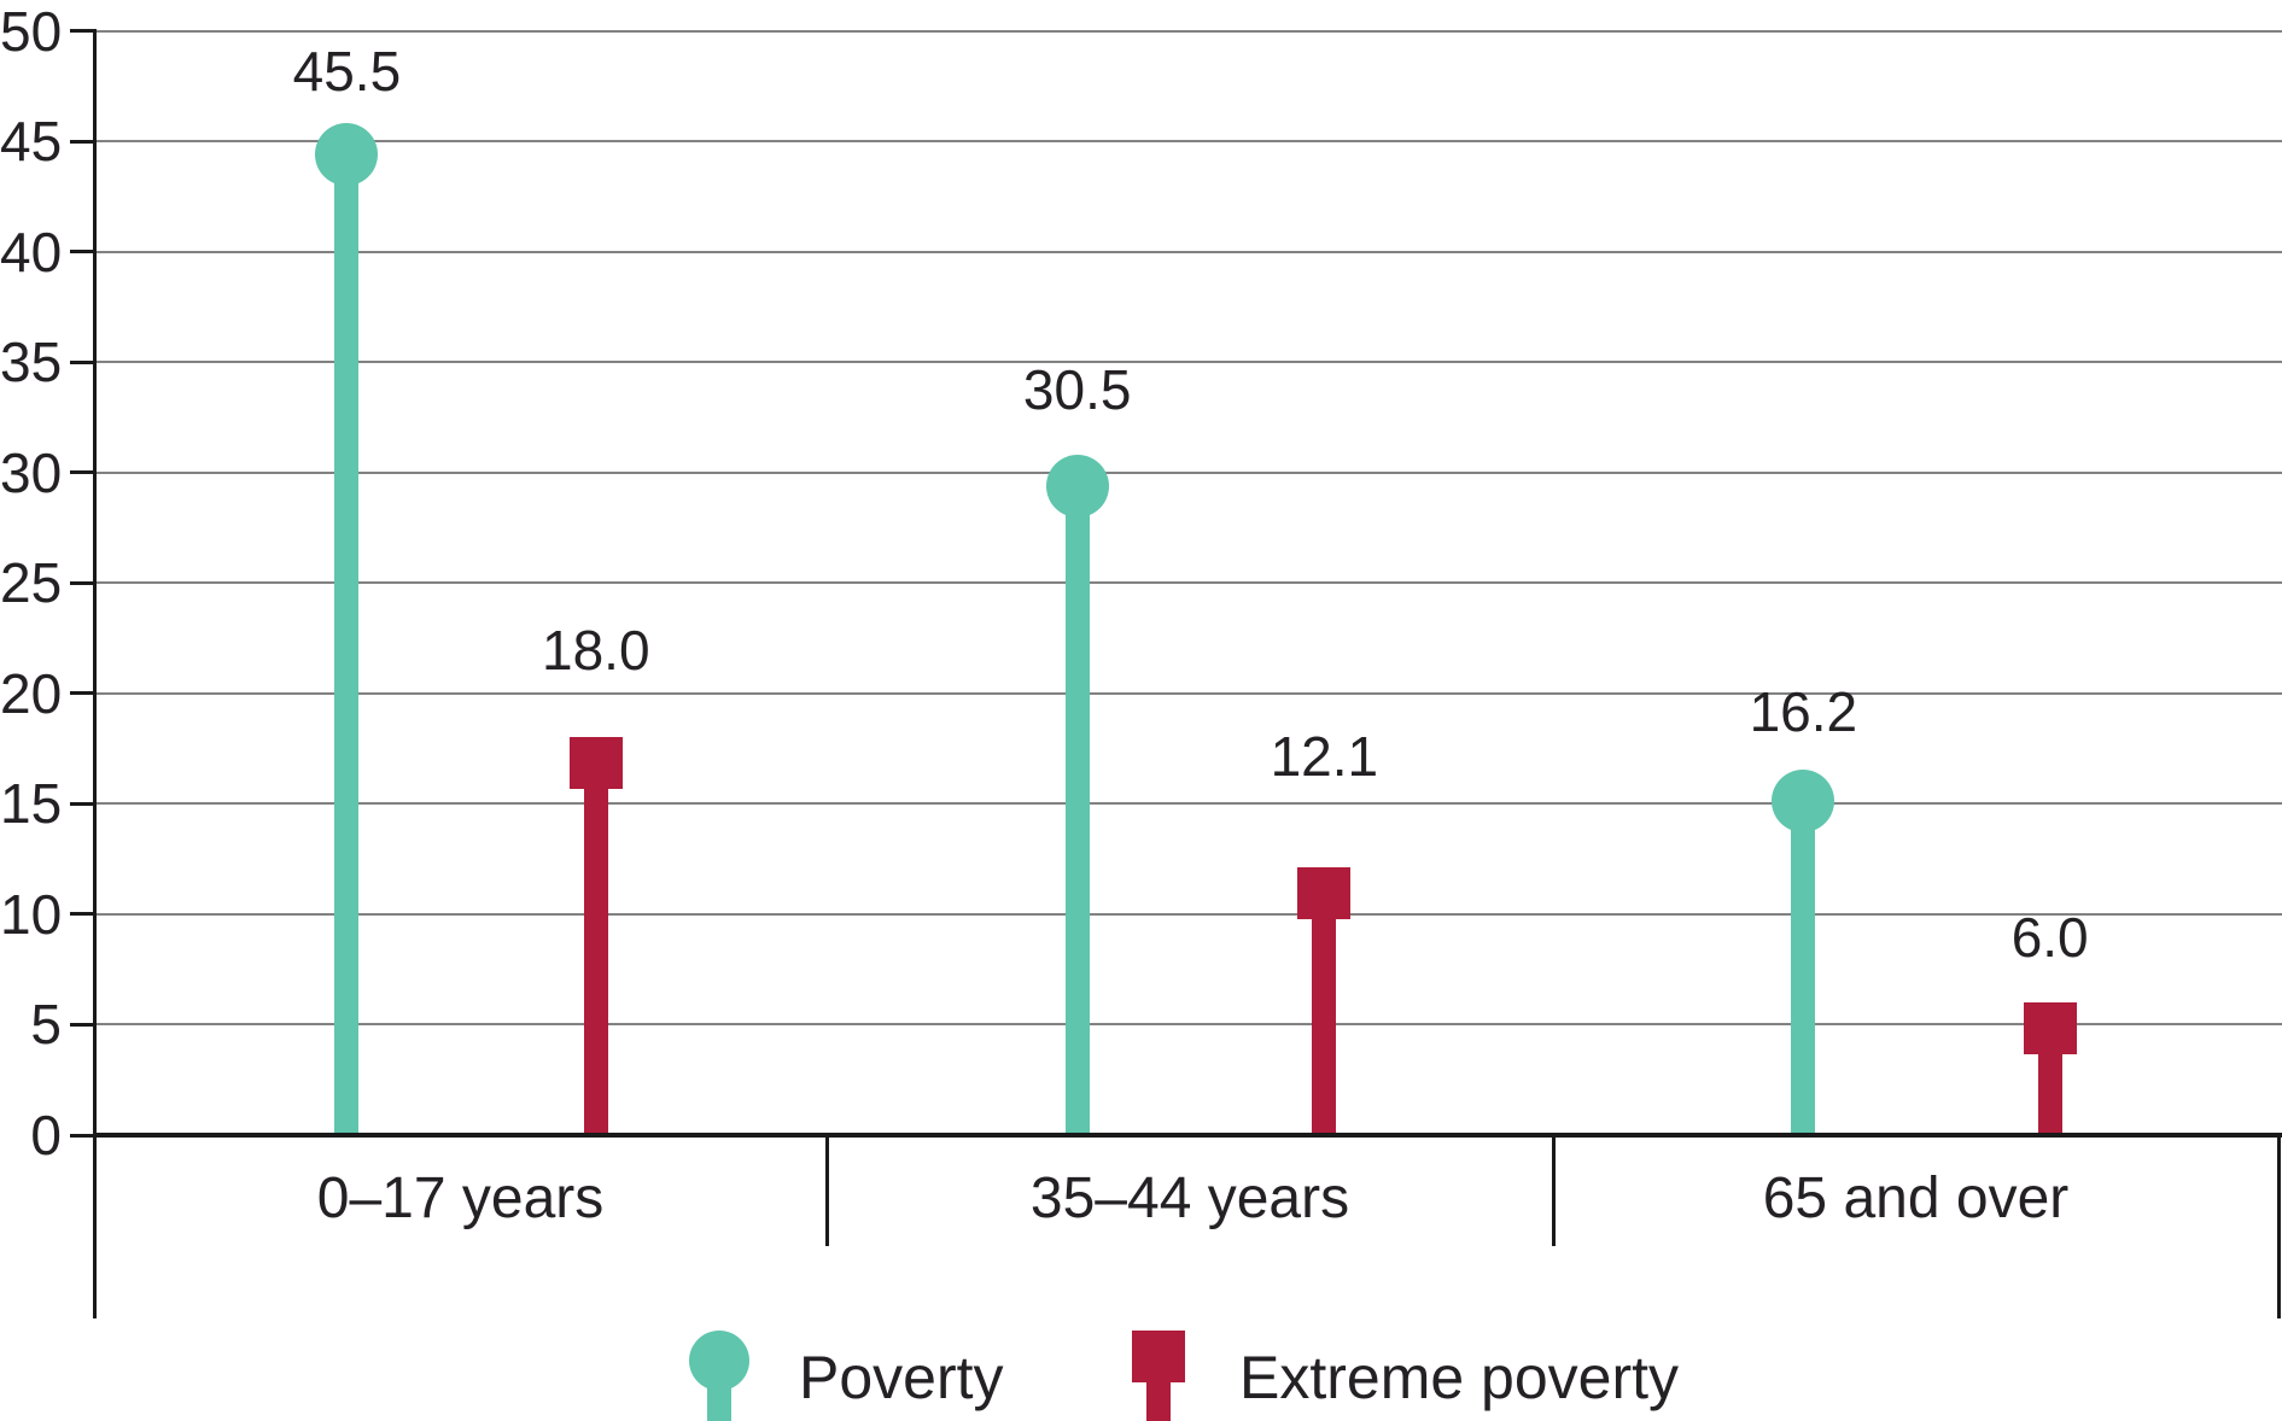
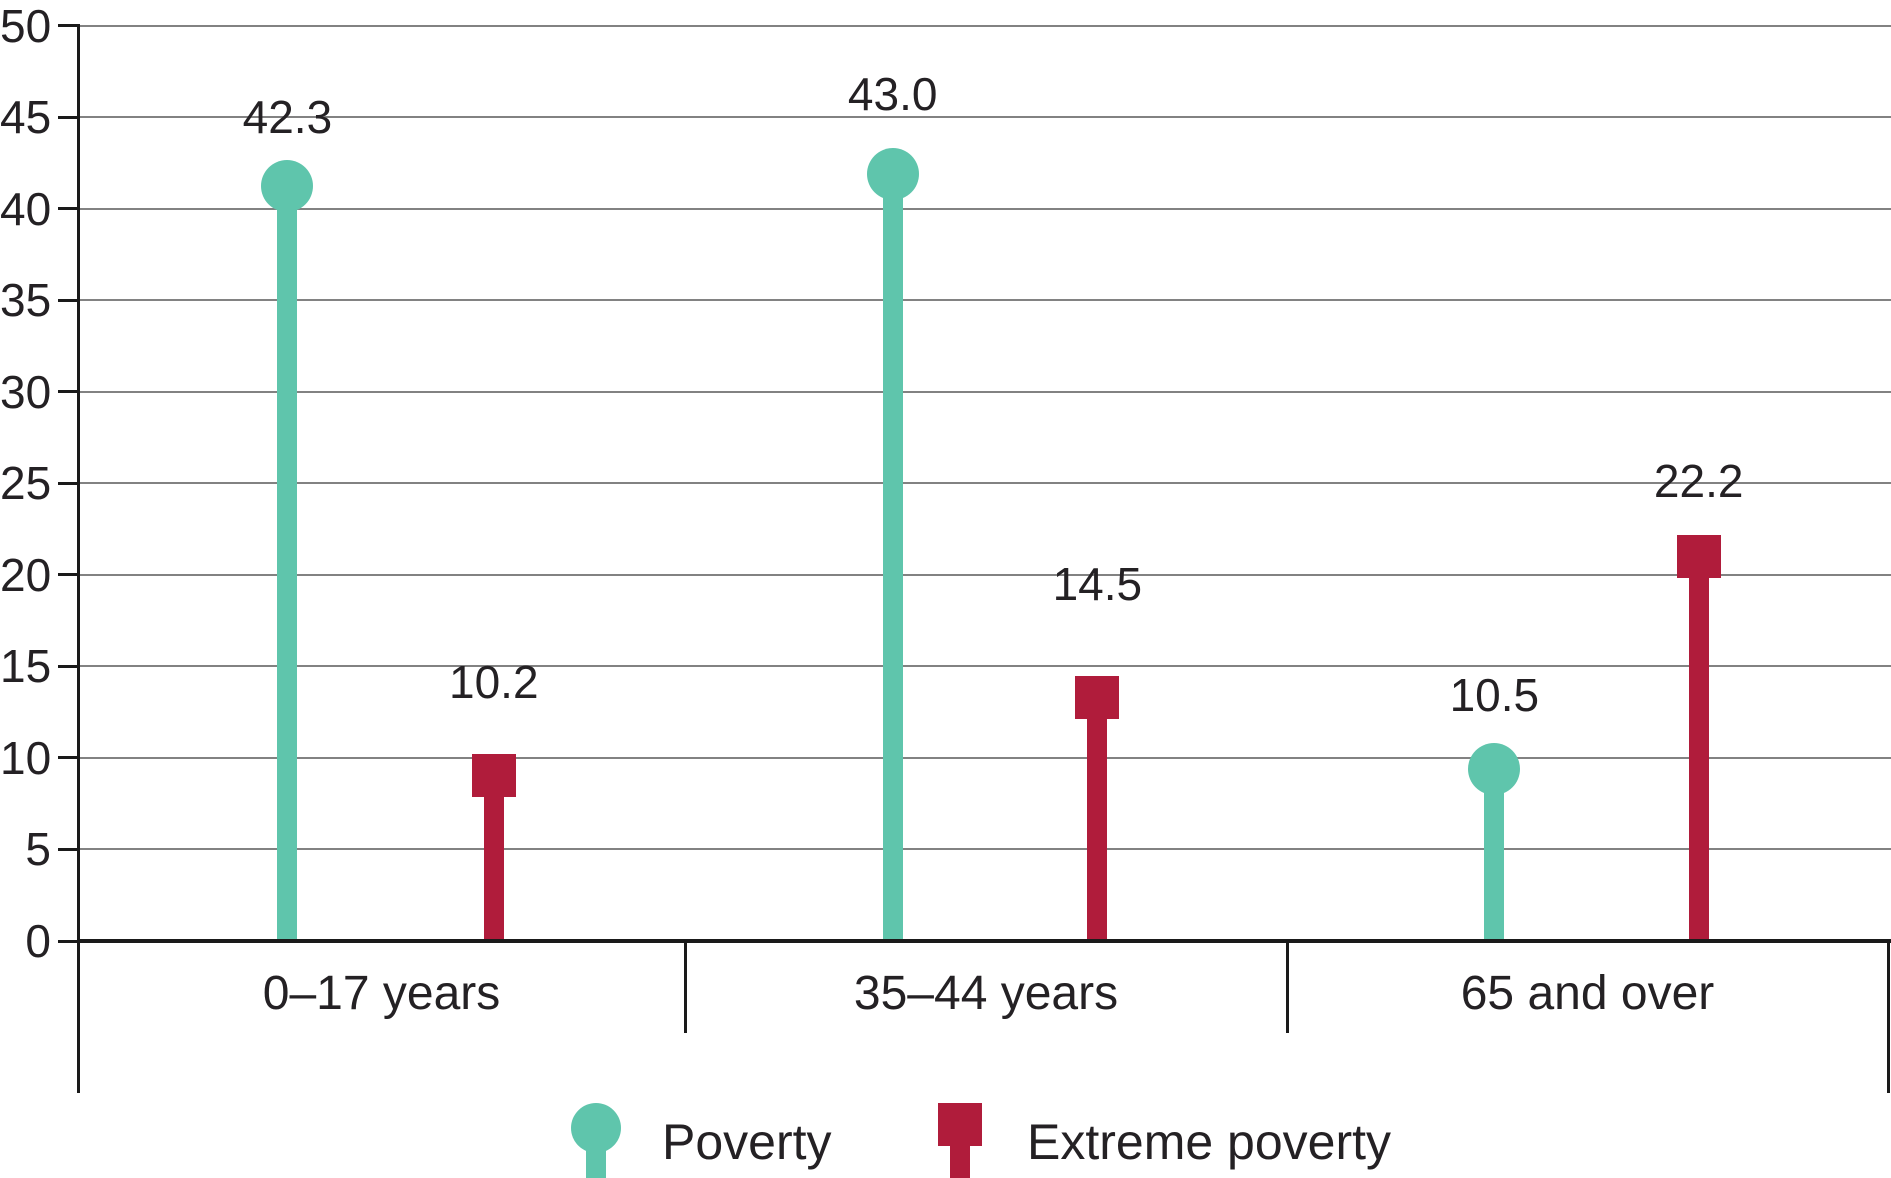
Poverty/0–17 years: 45.5 -> 42.3
Extreme poverty/0–17 years: 18.0 -> 10.2
Poverty/35–44 years: 30.5 -> 43.0
Extreme poverty/35–44 years: 12.1 -> 14.5
Poverty/65 and over: 16.2 -> 10.5
Extreme poverty/65 and over: 6.0 -> 22.2
